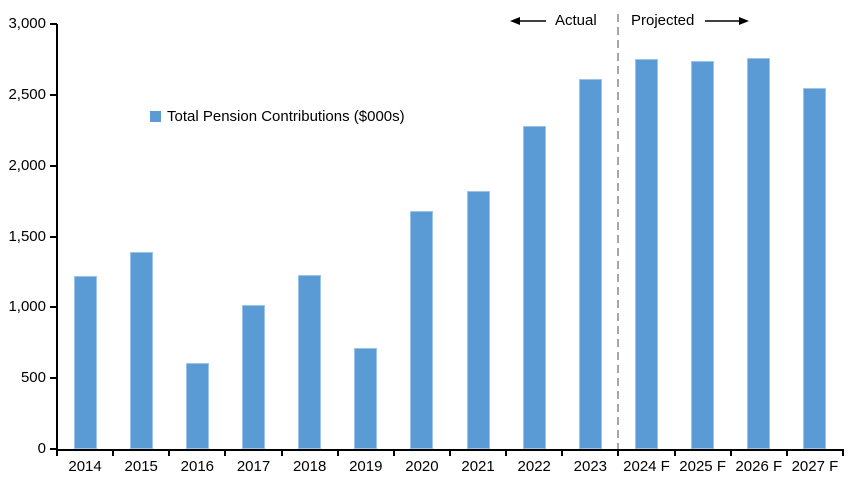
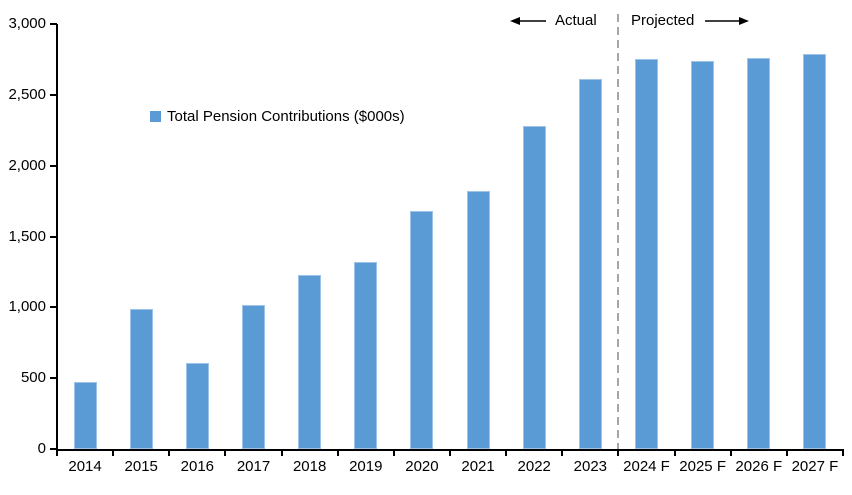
2014: 1220 -> 470
2015: 1390 -> 990
2019: 710 -> 1320
2027 F: 2550 -> 2790
